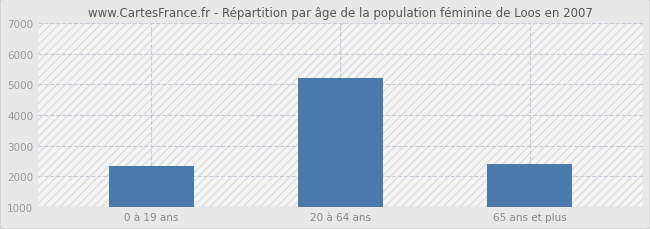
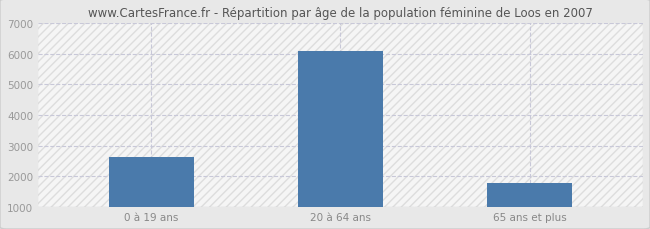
0 à 19 ans: 2350 -> 2650
20 à 64 ans: 5200 -> 6100
65 ans et plus: 2400 -> 1780
